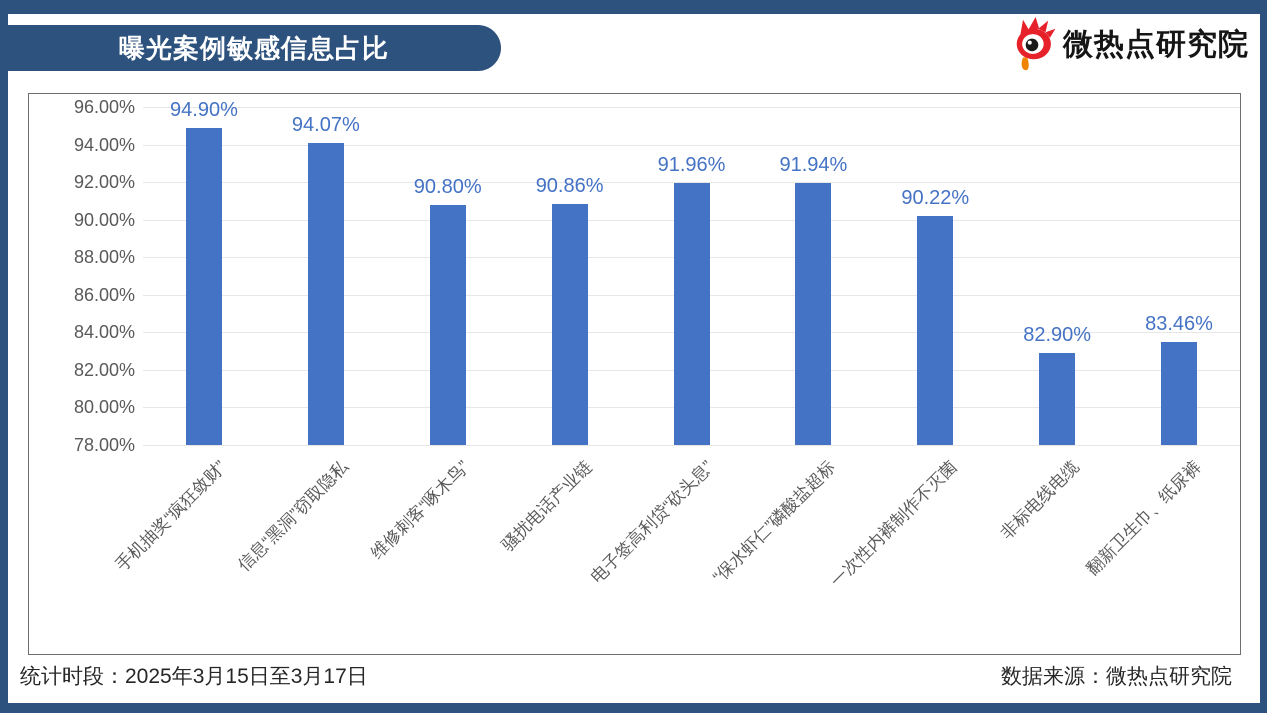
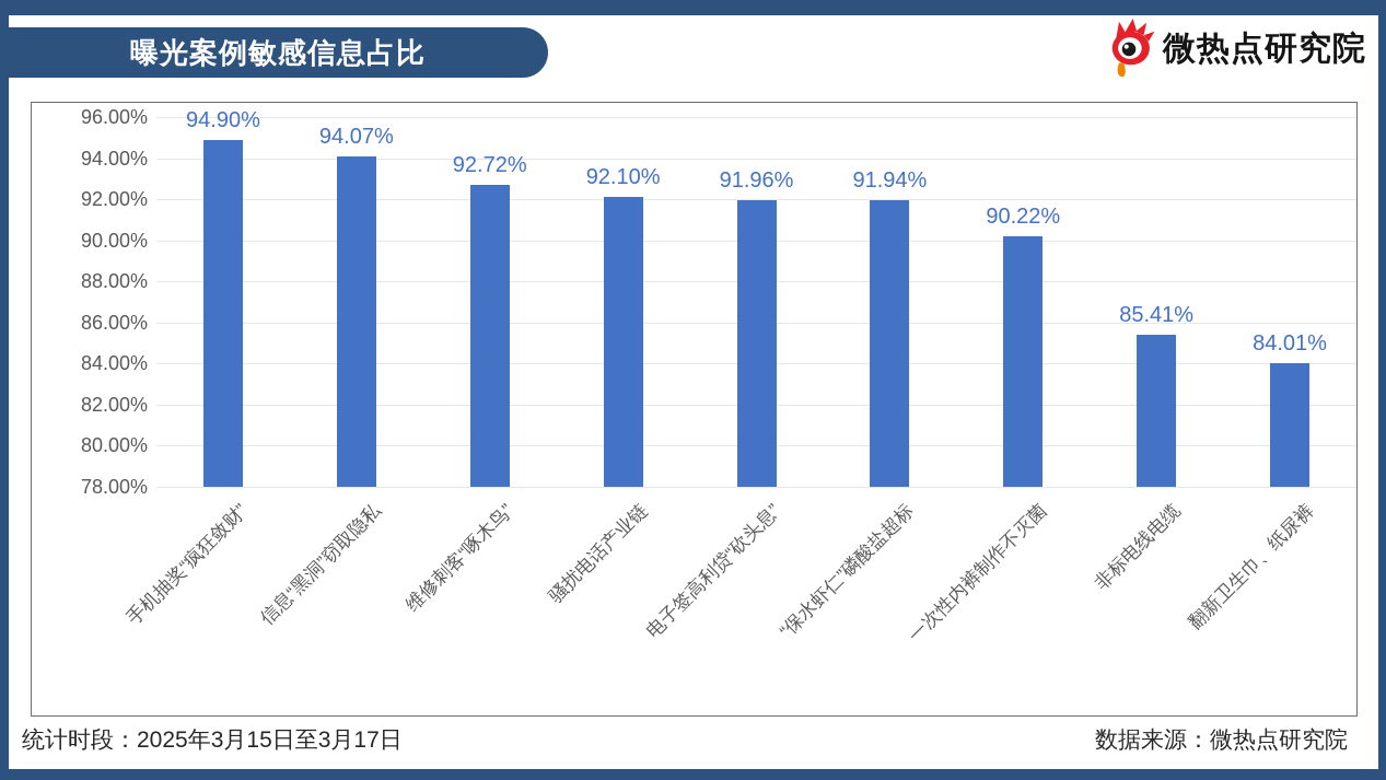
维修刺客“啄木鸟”: 90.80% -> 92.72%
骚扰电话产业链: 90.86% -> 92.10%
非标电线电缆: 82.90% -> 85.41%
翻新卫生巾、纸尿裤: 83.46% -> 84.01%
